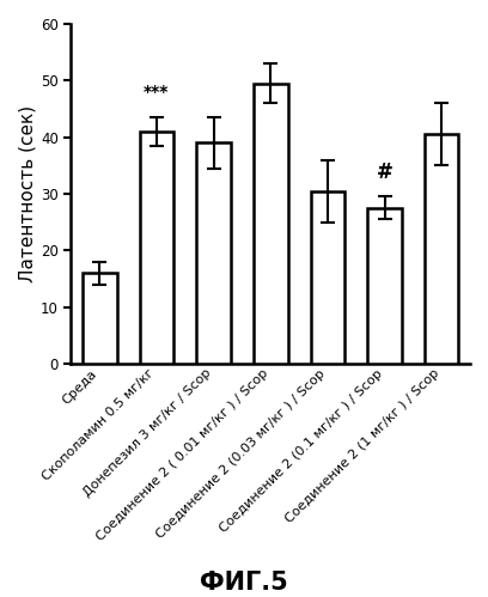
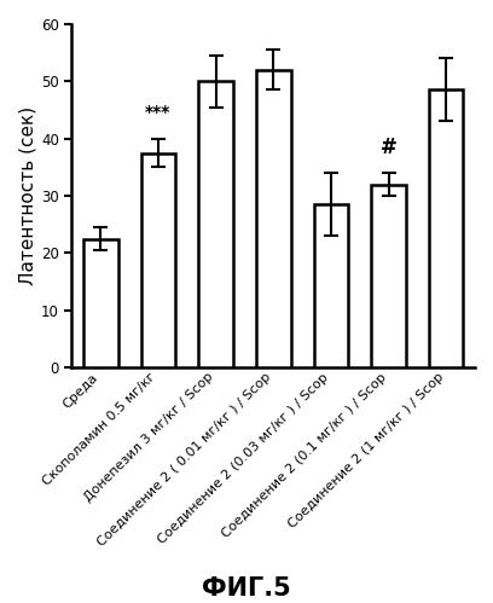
Среда: 16.0 -> 22.5
Скополамин 0.5 мг/кг: 41.0 -> 37.5
Донепезил 3 мг/кг / Scop: 39.0 -> 50.0
Соединение 2 ( 0.01 мг/кг ) / Scop: 49.5 -> 52.0
Соединение 2 (0.03 мг/кг ) / Scop: 30.5 -> 28.5
Соединение 2 (0.1 мг/кг ) / Scop: 27.5 -> 32.0
Соединение 2 (1 мг/кг ) / Scop: 40.5 -> 48.5
